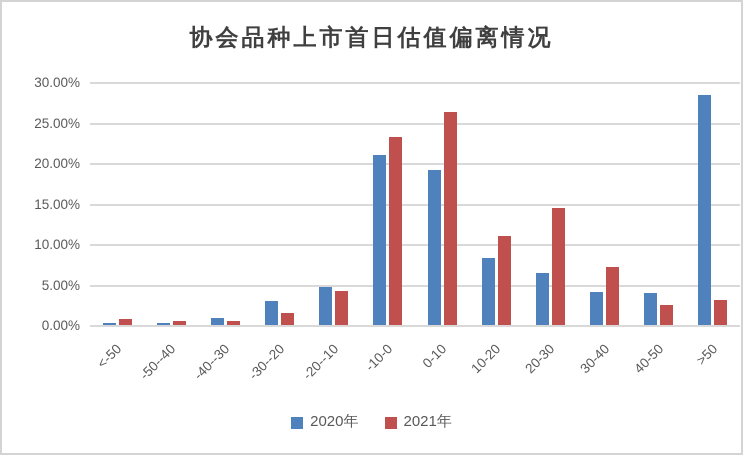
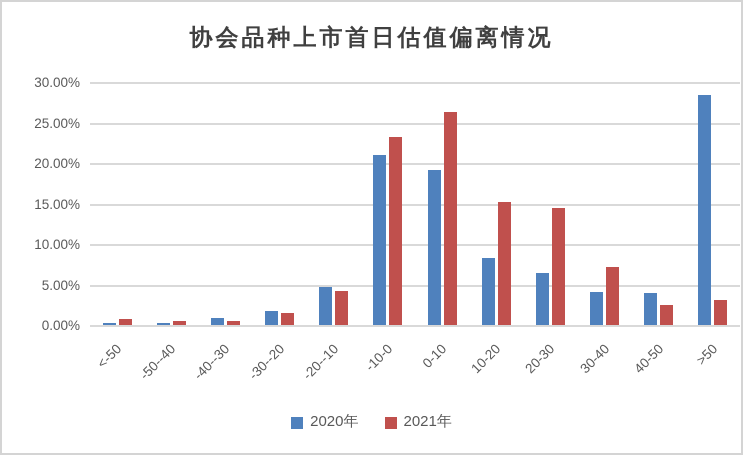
2020年/-30--20: 3% -> 2%
2021年/10-20: 11% -> 15%
